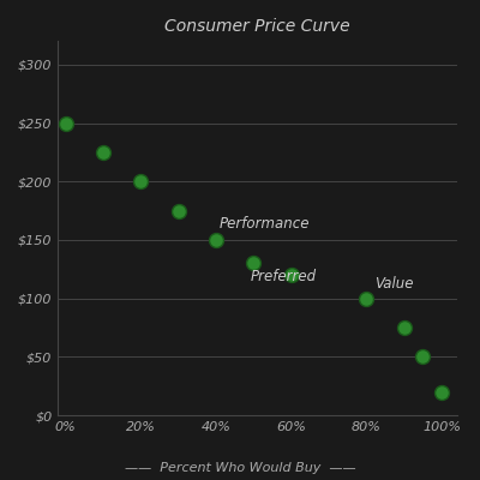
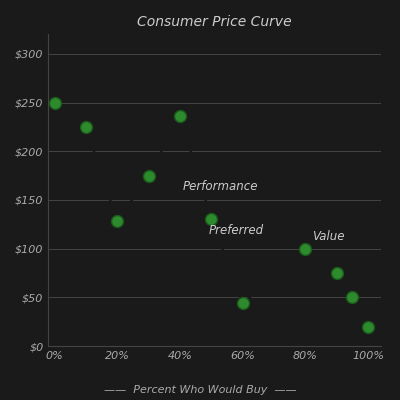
20%: $200 -> $128
40%: $150 -> $236
60%: $120 -> $44
